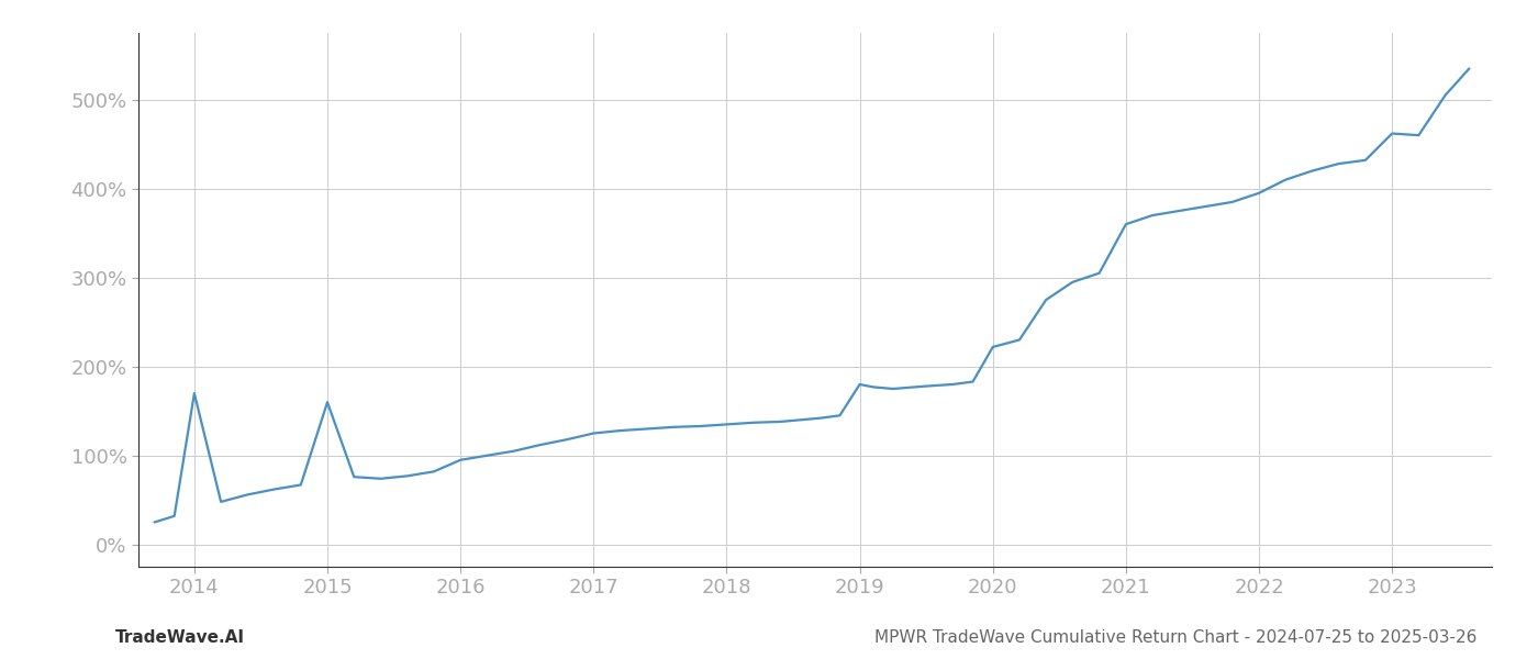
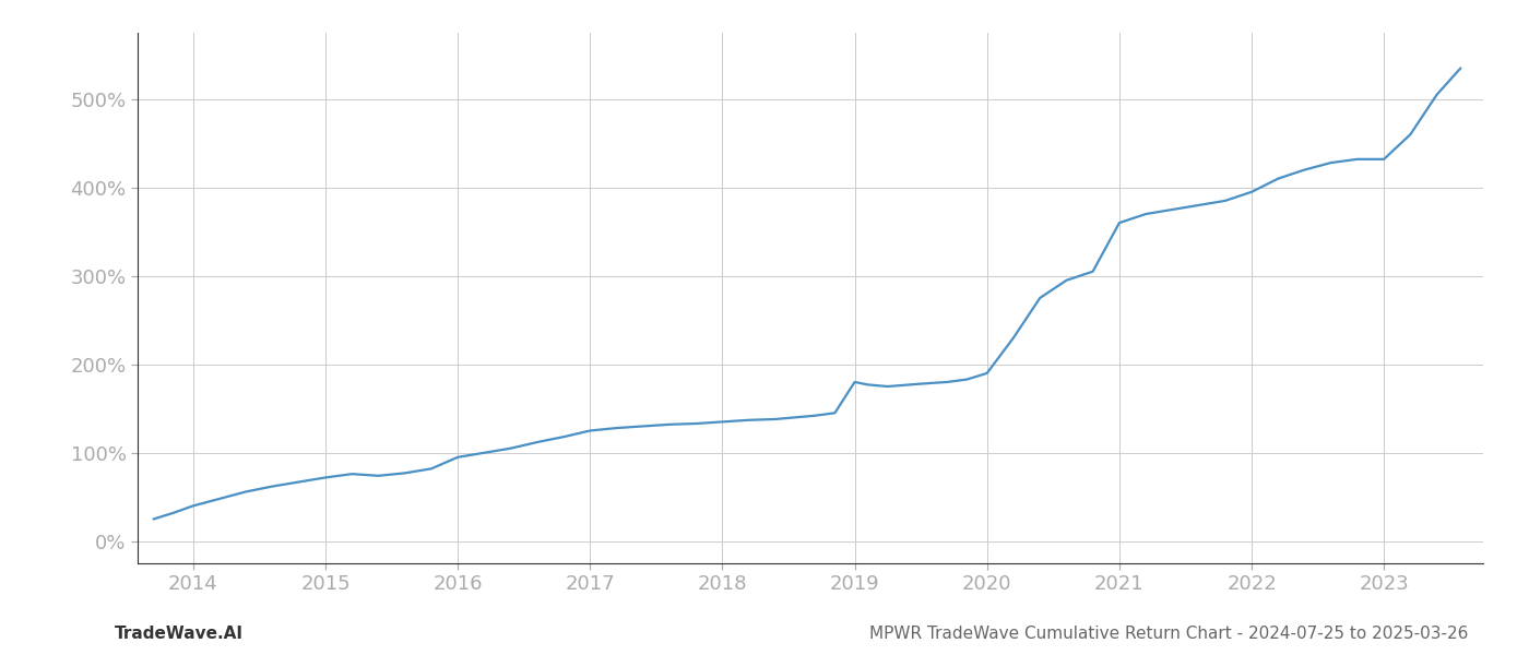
2014: 170% -> 40%
2015: 160% -> 72%
2020: 222% -> 190%
2023: 462% -> 432%
